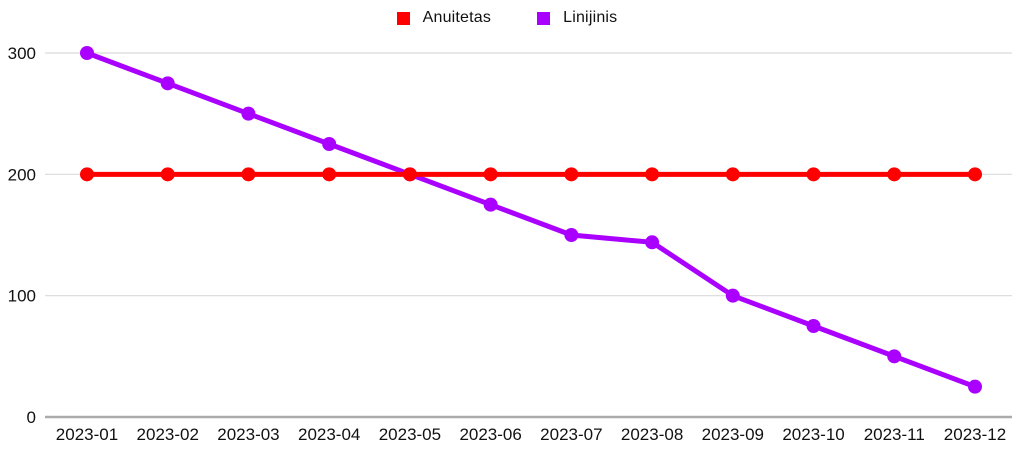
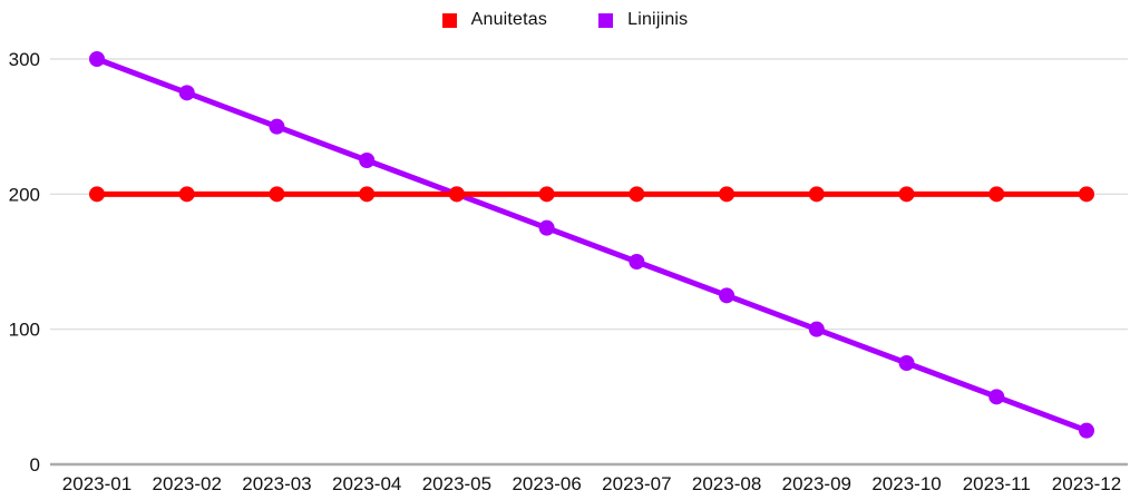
Linijinis/2023-08: 144 -> 125
